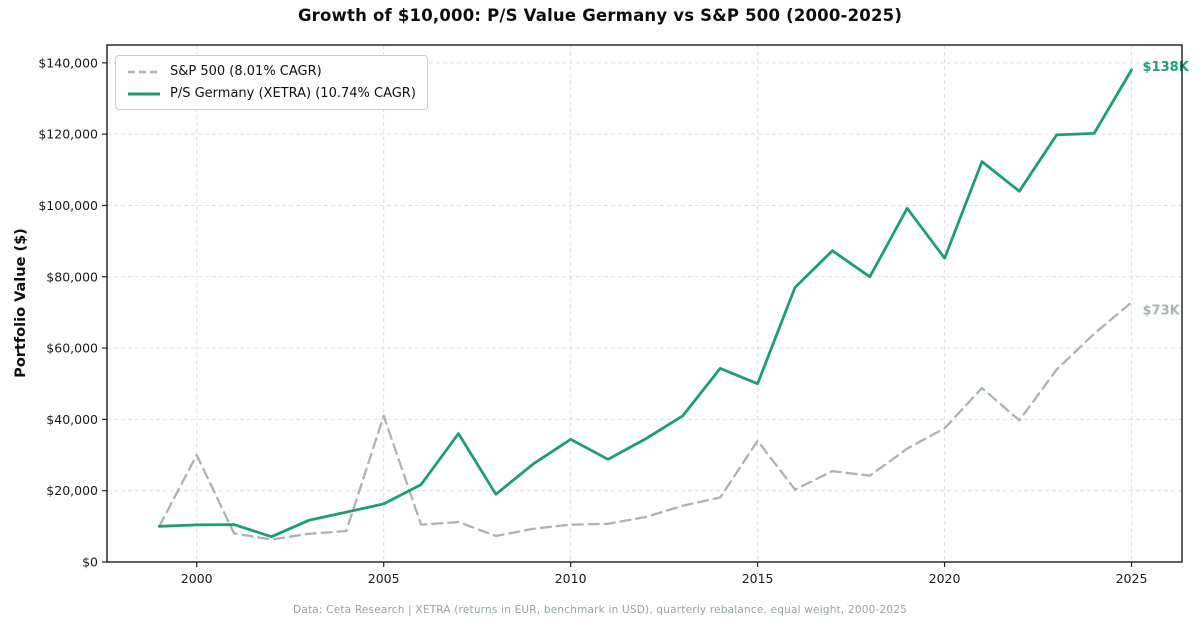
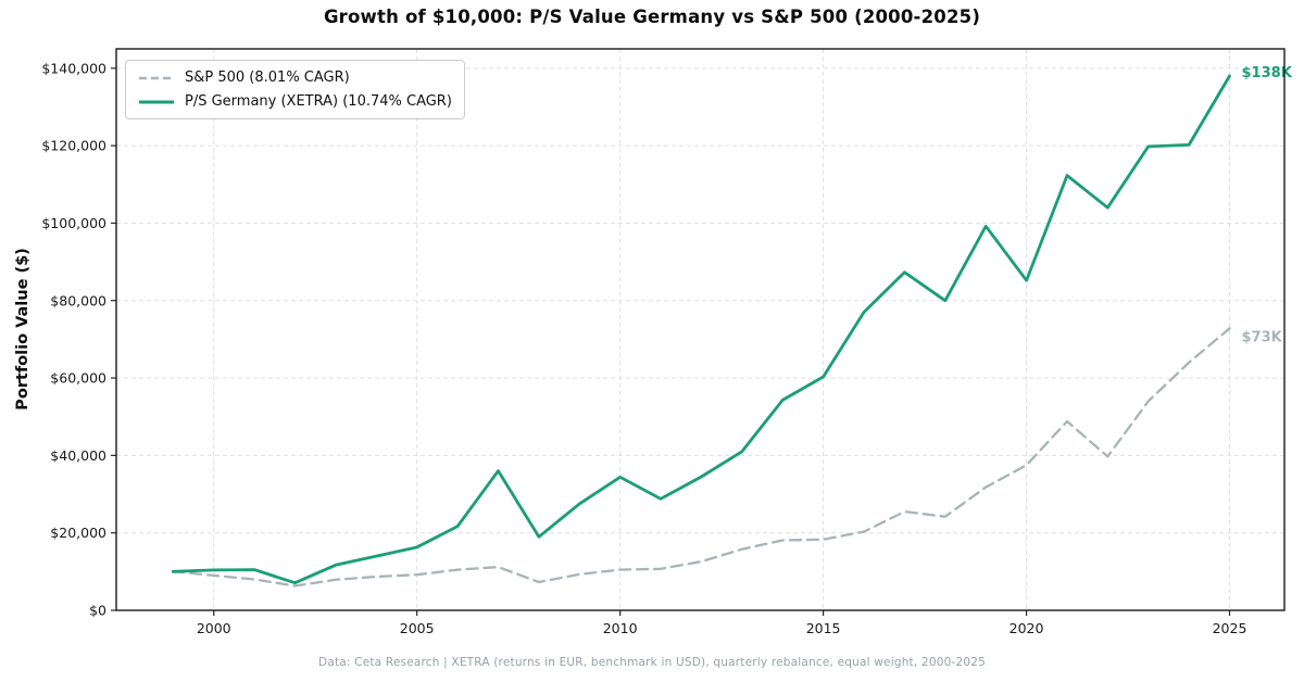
S&P 500 (8.01% CAGR)/2000: $30000 -> $9000
S&P 500 (8.01% CAGR)/2005: $41000 -> $9000
S&P 500 (8.01% CAGR)/2015: $34000 -> $18000
P/S Germany (XETRA) (10.74% CAGR)/2015: $50000 -> $60000
